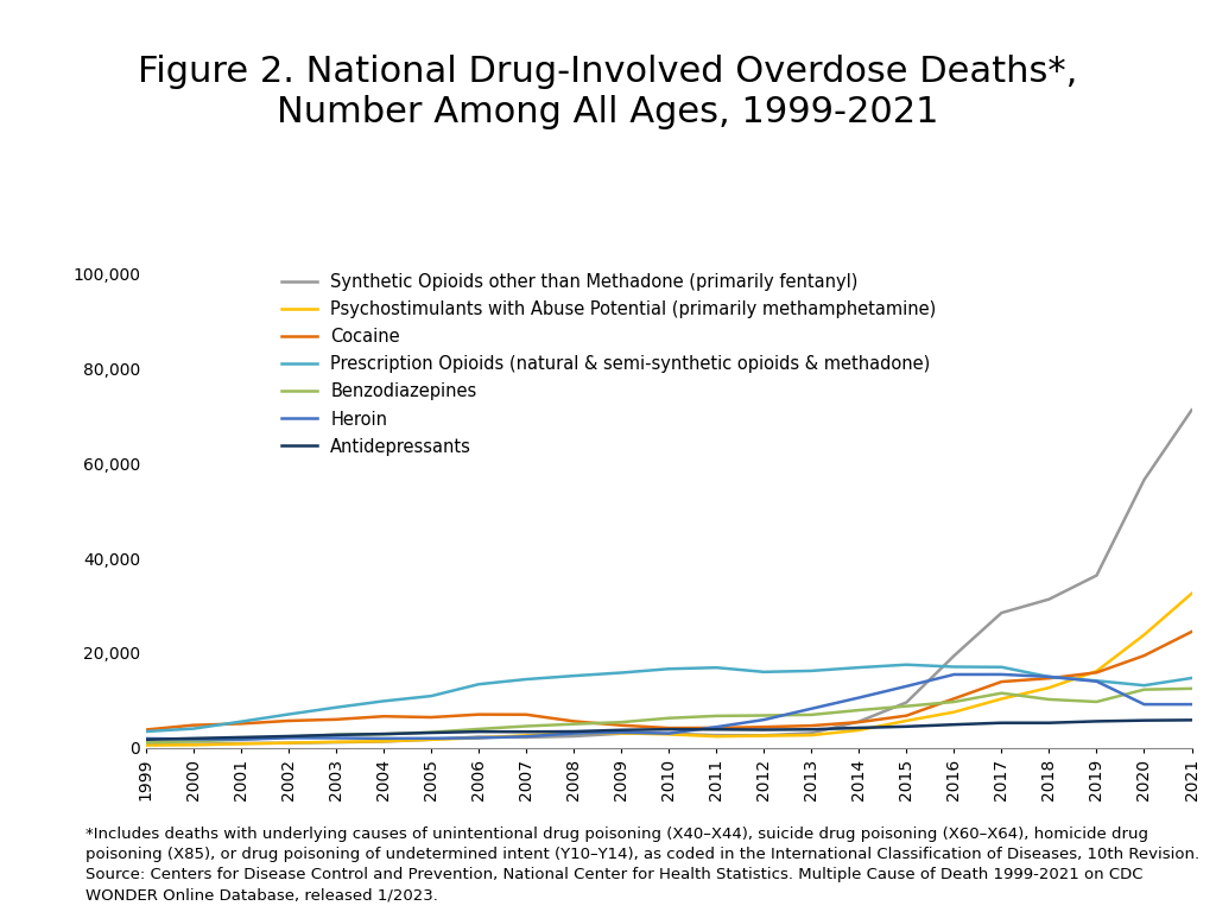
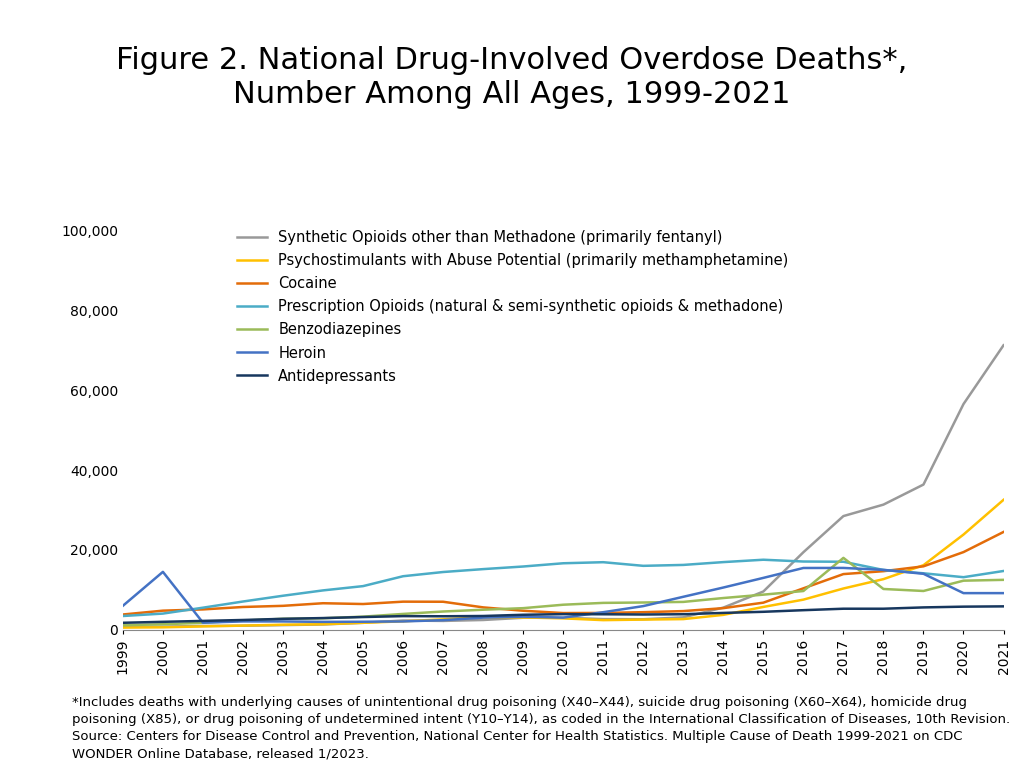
Heroin/1999: 2,000 -> 6,000
Heroin/2000: 1,800 -> 14,500
Benzodiazepines/2017: 11,500 -> 18,000
